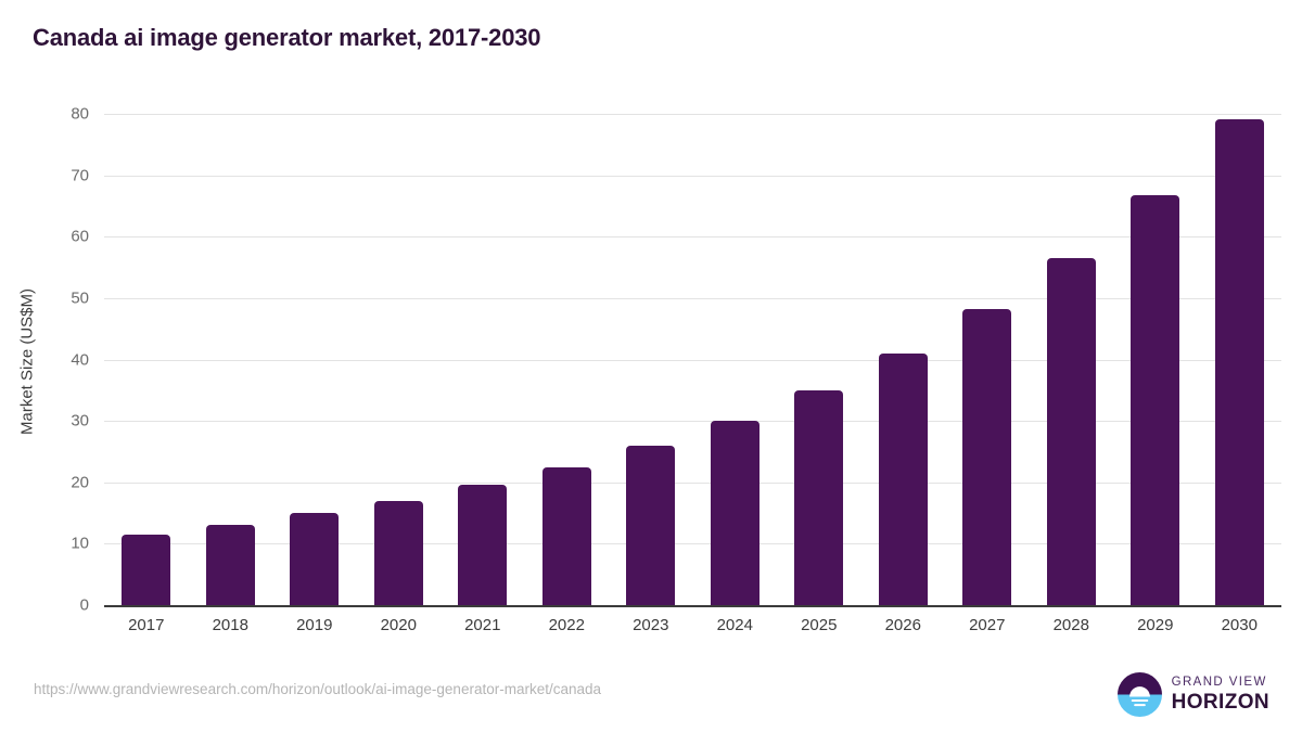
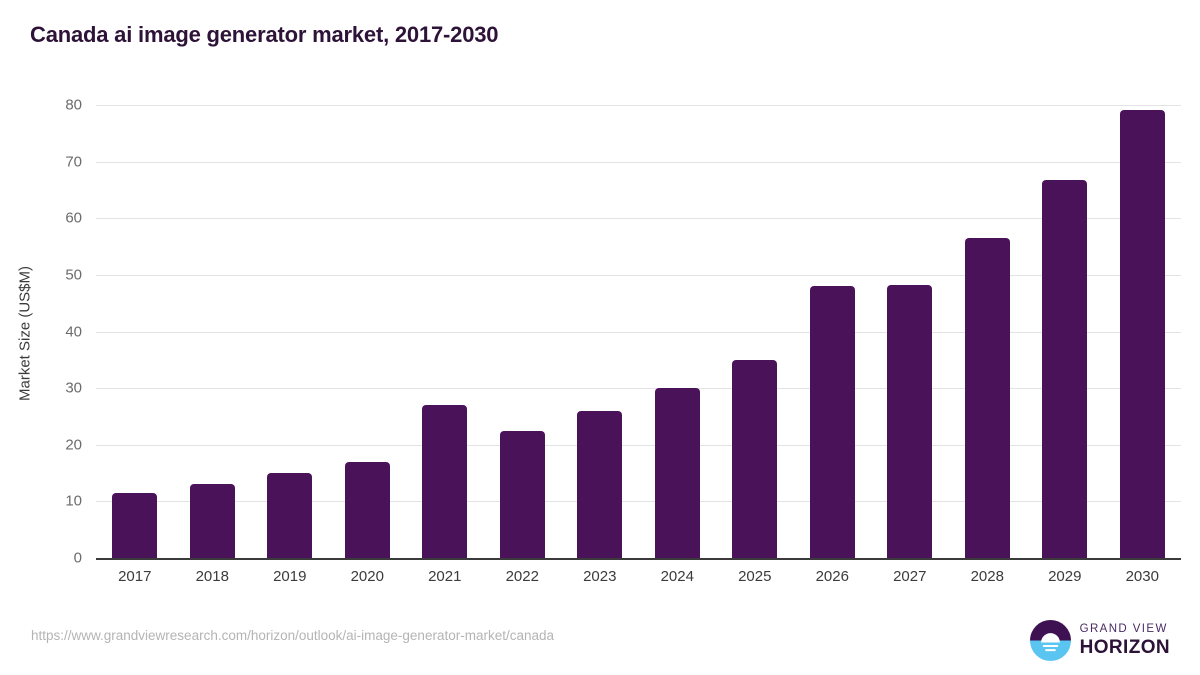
2021: 20 -> 27
2026: 41 -> 48
